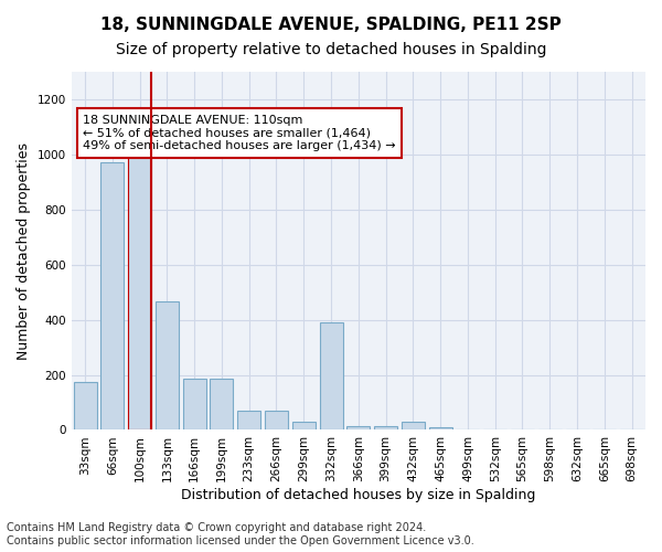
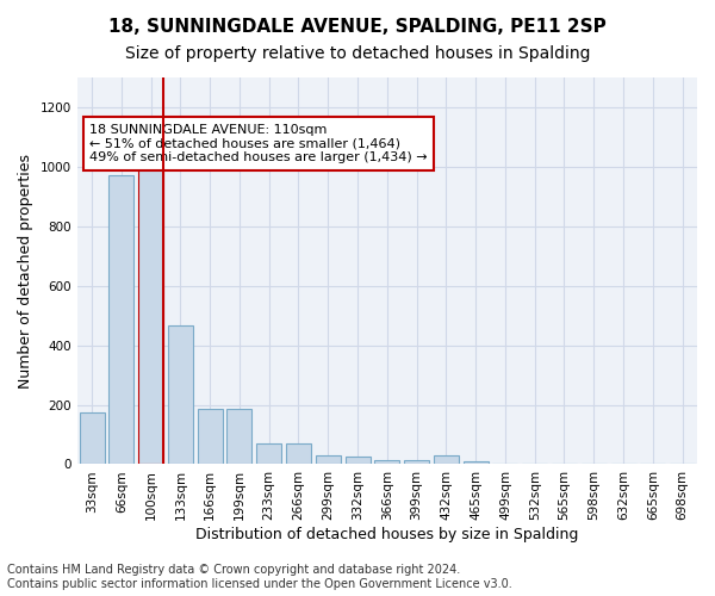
332sqm: 390 -> 25
